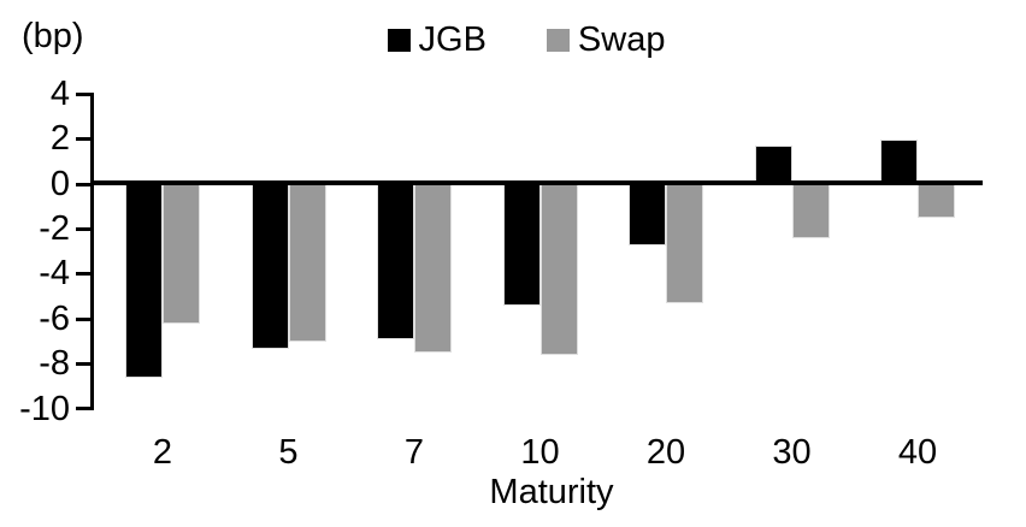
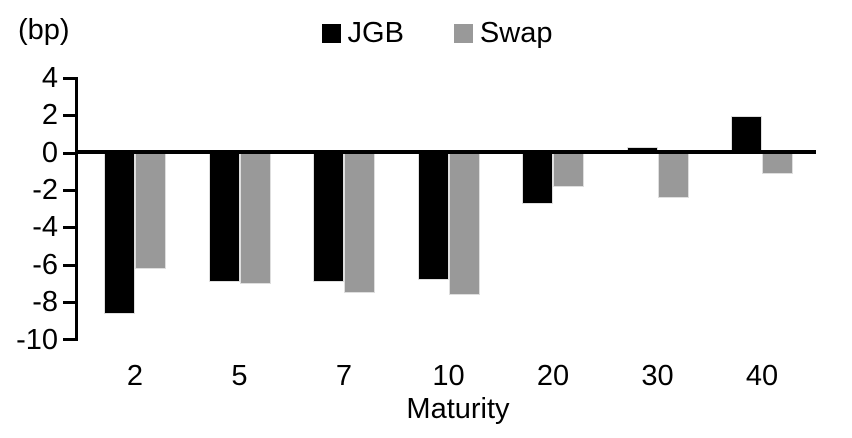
JGB/5: -7.3 -> -6.9
JGB/10: -5.4 -> -6.8
Swap/20: -5.3 -> -1.8
JGB/30: 1.7 -> 0.3
Swap/40: -1.5 -> -1.1
